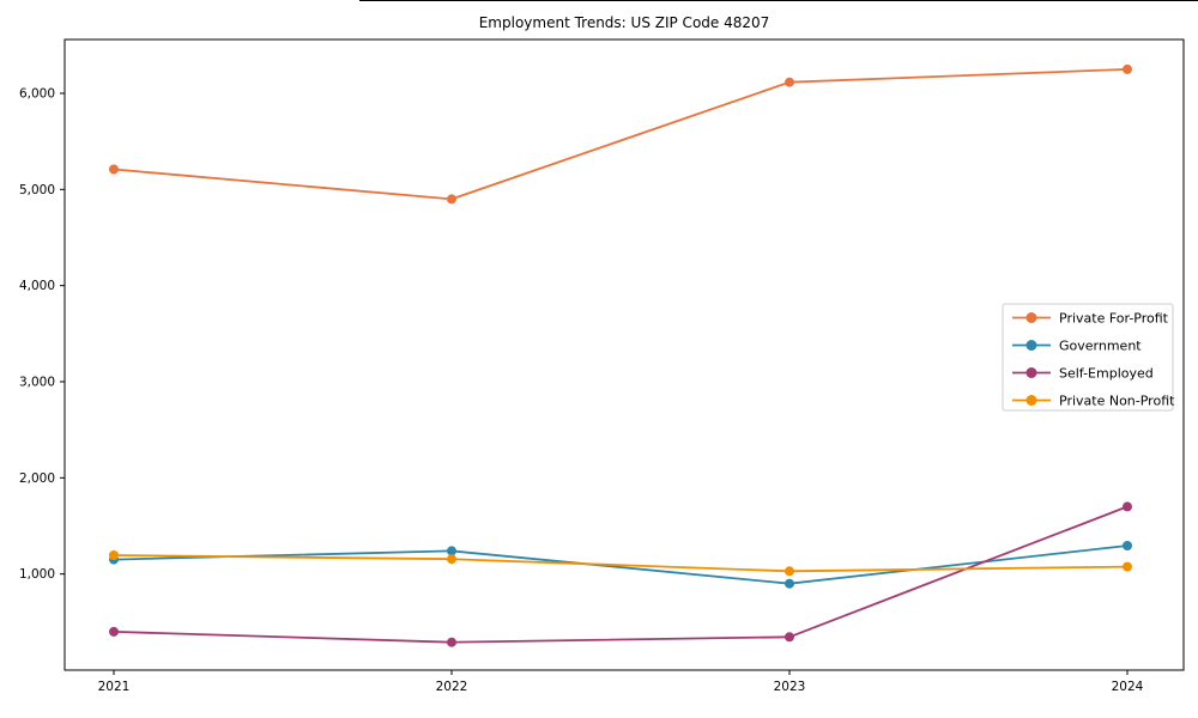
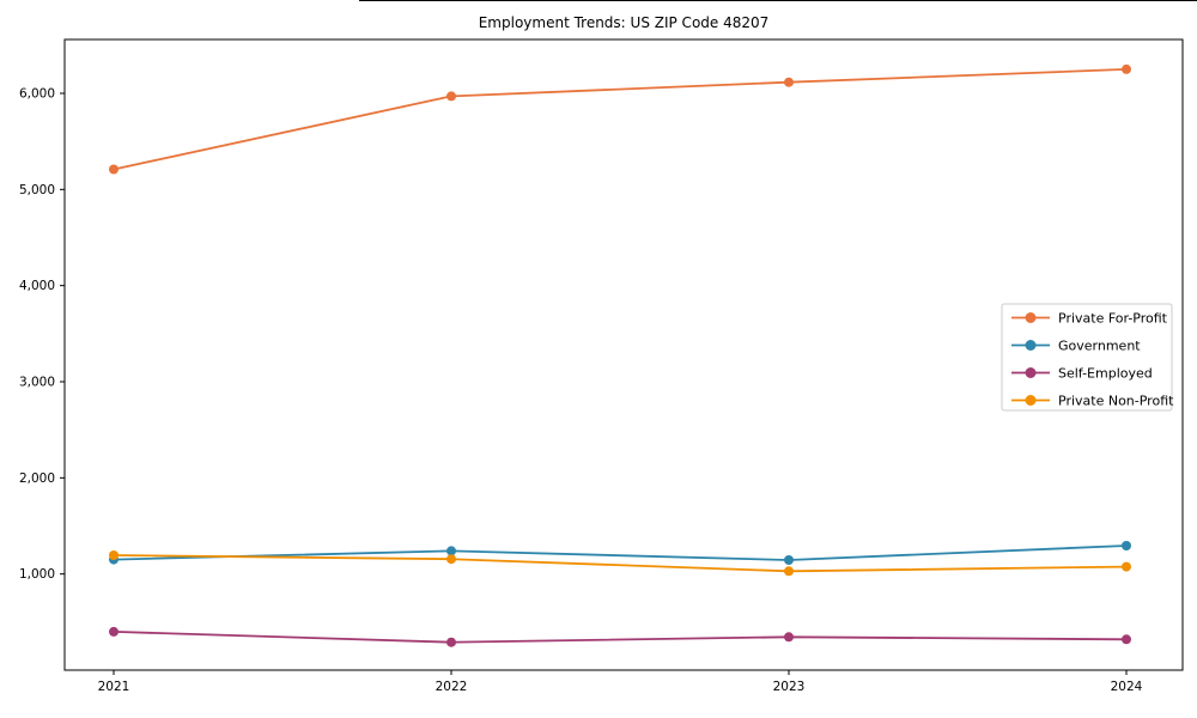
Private For-Profit/2022: 4900 -> 6000
Government/2023: 900 -> 1100
Self-Employed/2024: 1700 -> 300
